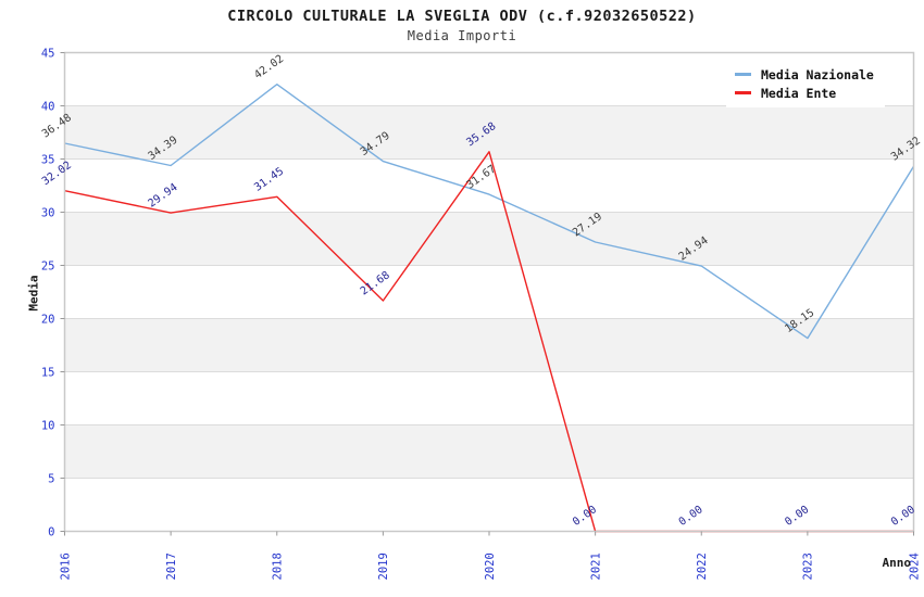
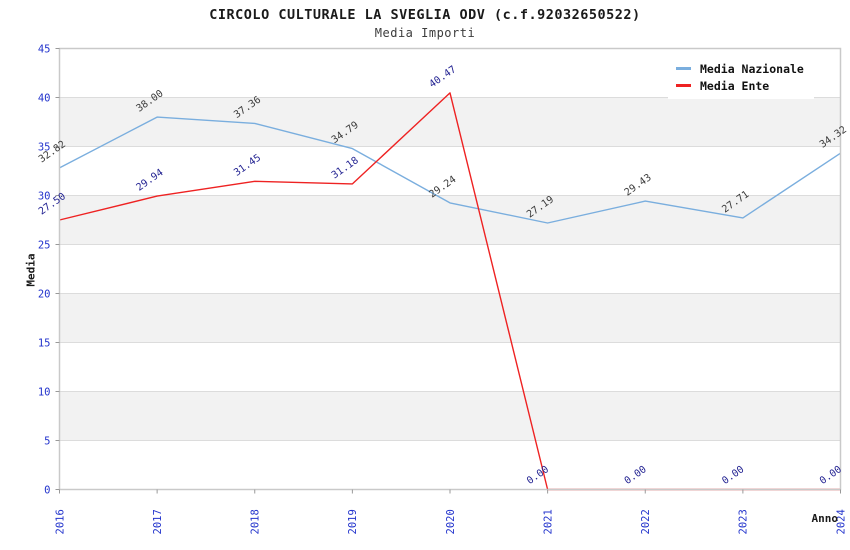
Media Nazionale/2016: 36.48 -> 32.82
Media Ente/2016: 32.02 -> 27.50
Media Nazionale/2017: 34.39 -> 38.00
Media Nazionale/2018: 42.02 -> 37.36
Media Ente/2019: 21.68 -> 31.18
Media Nazionale/2020: 31.67 -> 29.24
Media Ente/2020: 35.68 -> 40.47
Media Nazionale/2022: 24.94 -> 29.43
Media Nazionale/2023: 18.15 -> 27.71
